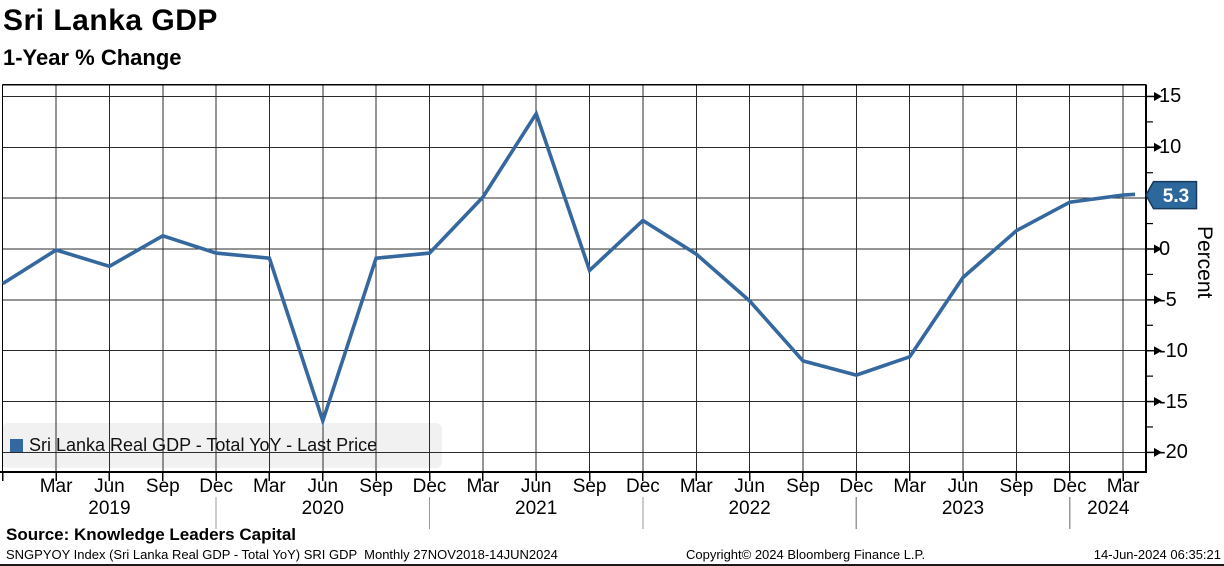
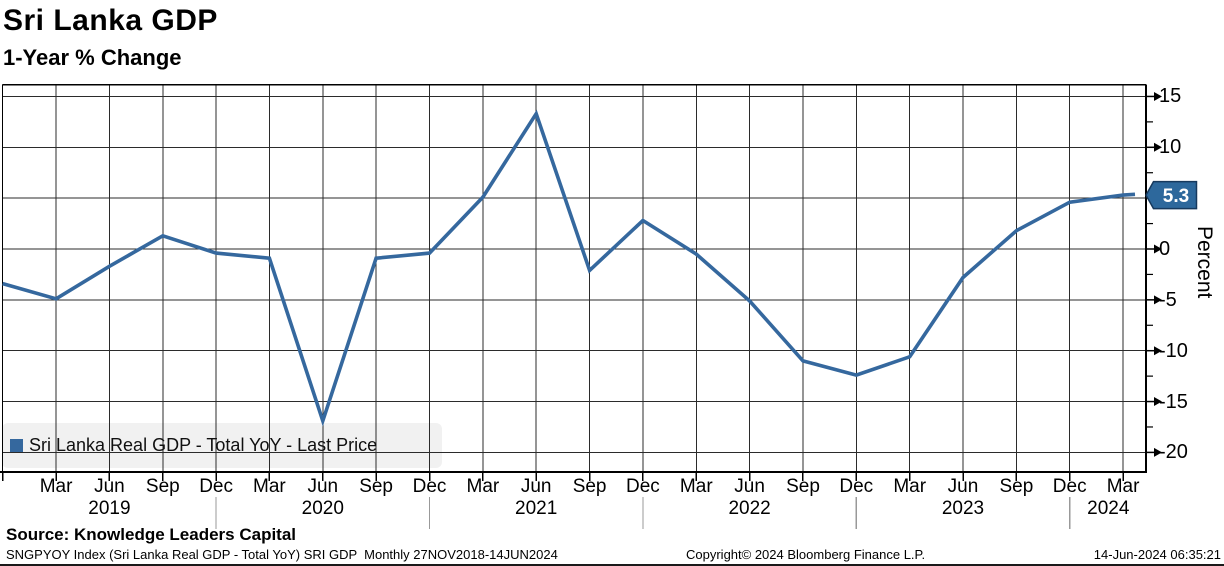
Mar 2019: -0.1 -> -4.9
